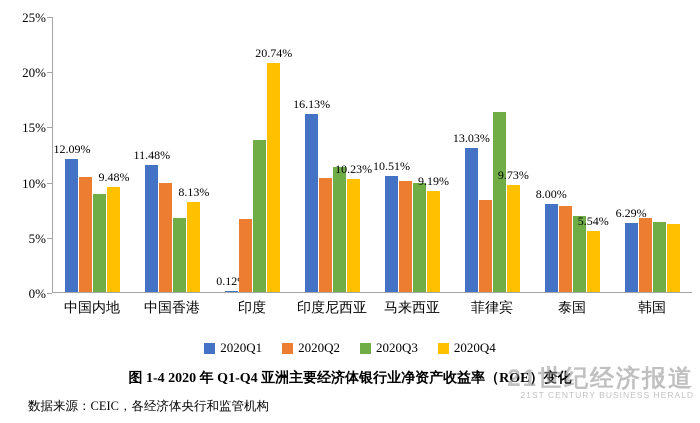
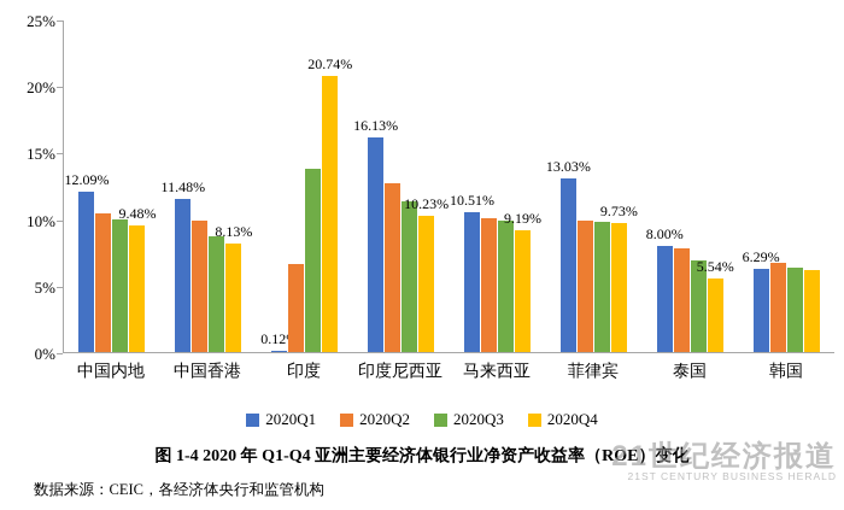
2020Q3/中国内地: 8.9% -> 10.0%
2020Q3/中国香港: 6.7% -> 8.7%
2020Q2/印度尼西亚: 10.3% -> 12.7%
2020Q2/菲律宾: 8.3% -> 9.9%
2020Q3/菲律宾: 16.3% -> 9.8%
